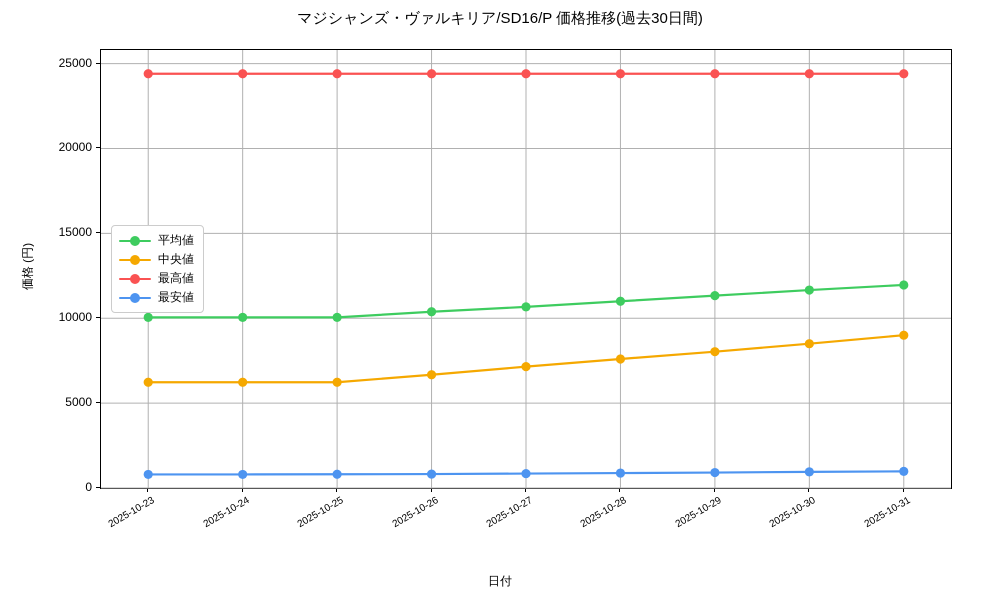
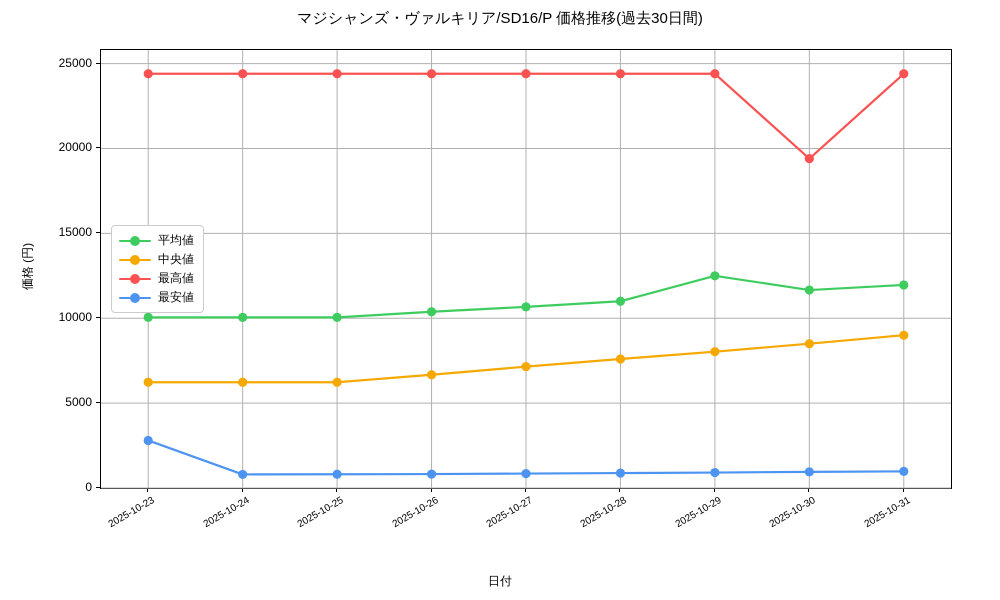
最安値/2025-10-23: 800 -> 2800
平均値/2025-10-29: 11300 -> 12500
最高値/2025-10-30: 24400 -> 19400
